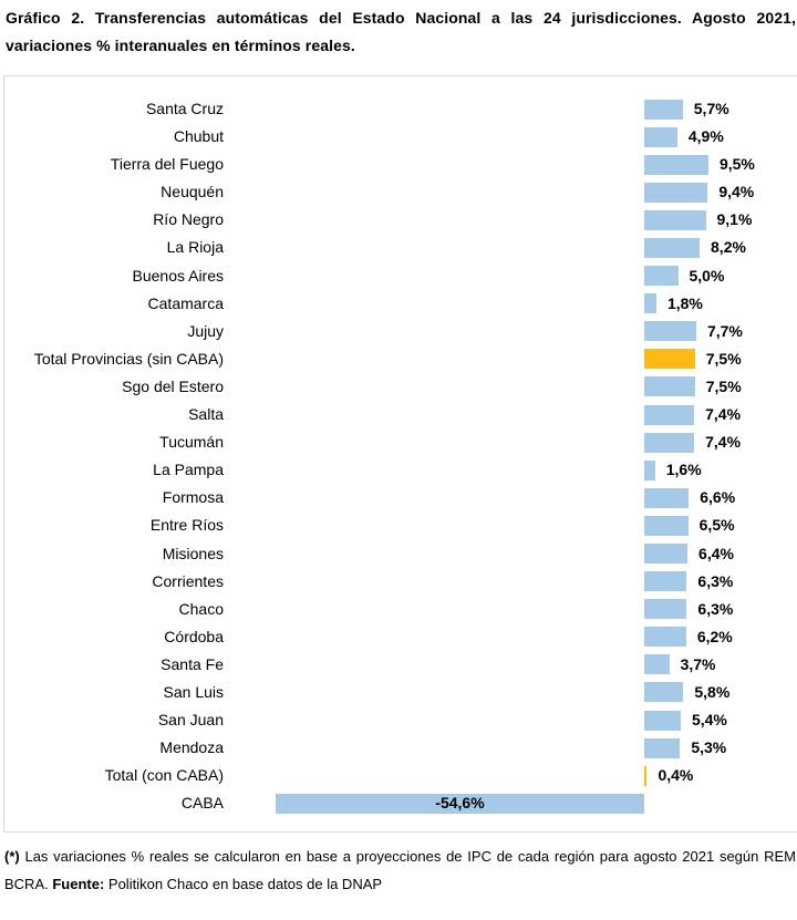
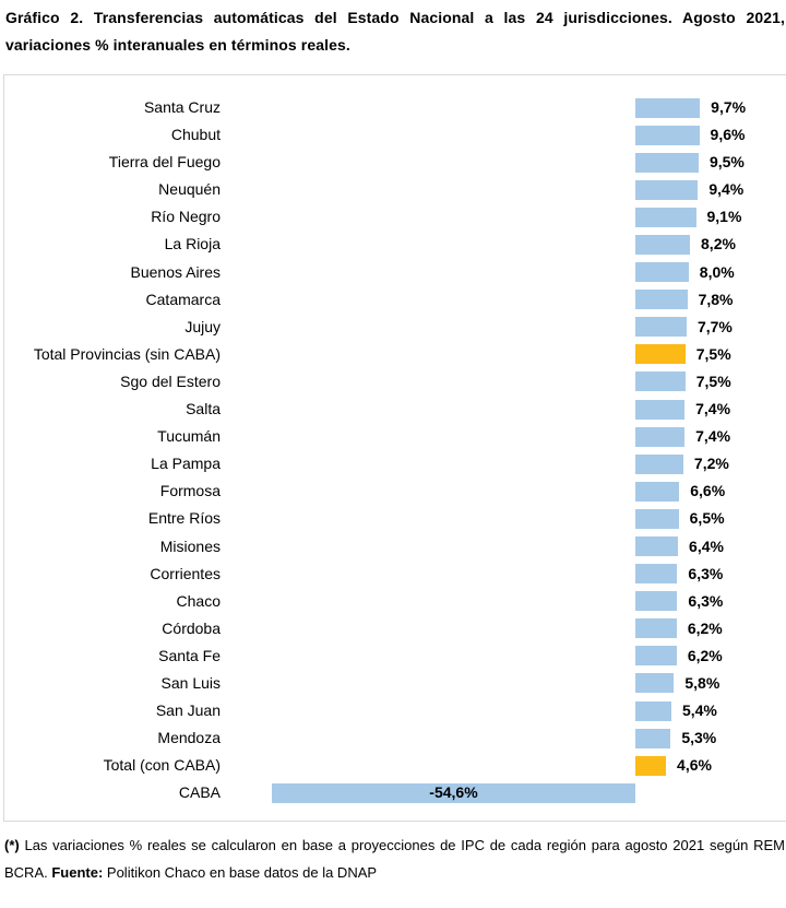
Santa Cruz: 5,7% -> 9,7%
Chubut: 4,9% -> 9,6%
Buenos Aires: 5,0% -> 8,0%
Catamarca: 1,8% -> 7,8%
La Pampa: 1,6% -> 7,2%
Santa Fe: 3,7% -> 6,2%
Total (con CABA): 0,4% -> 4,6%
